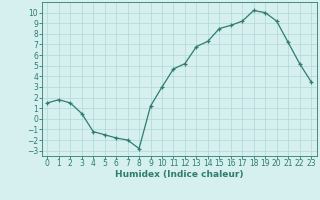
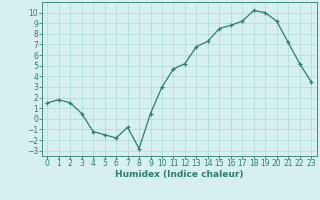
7: -2.0 -> -0.8
9: 1.2 -> 0.5
